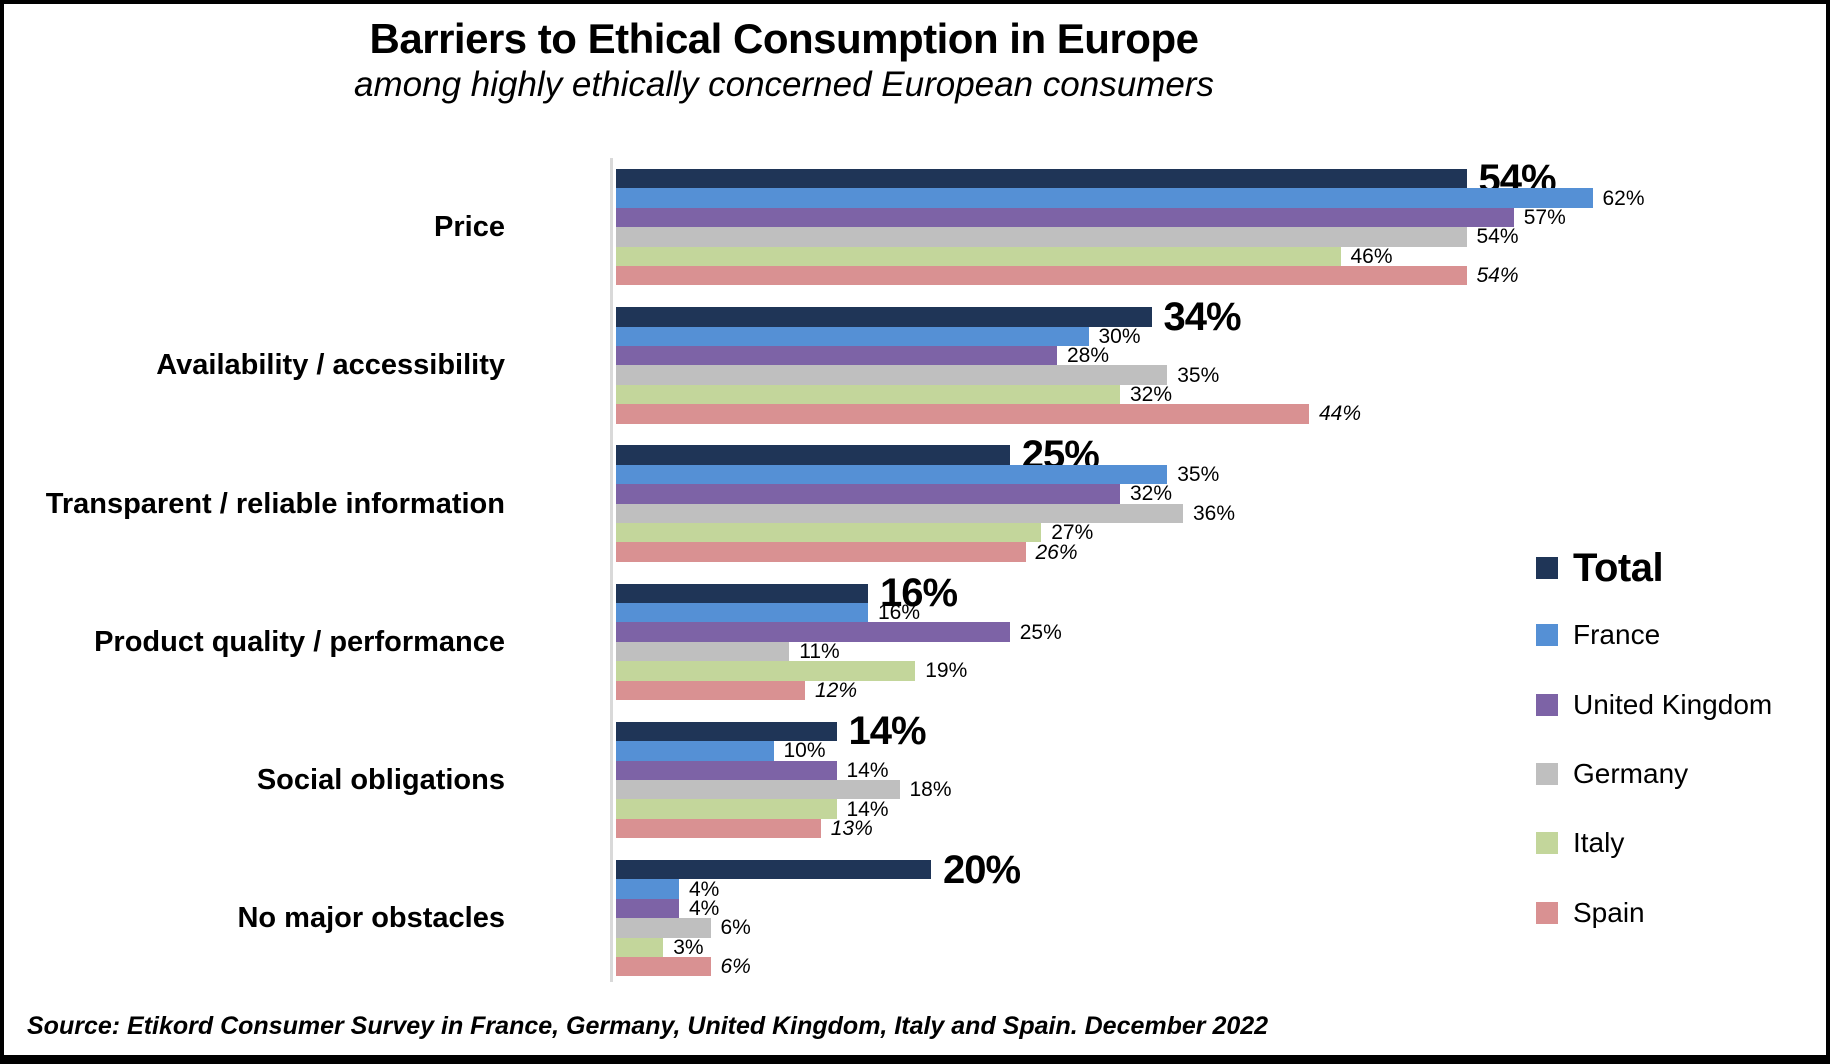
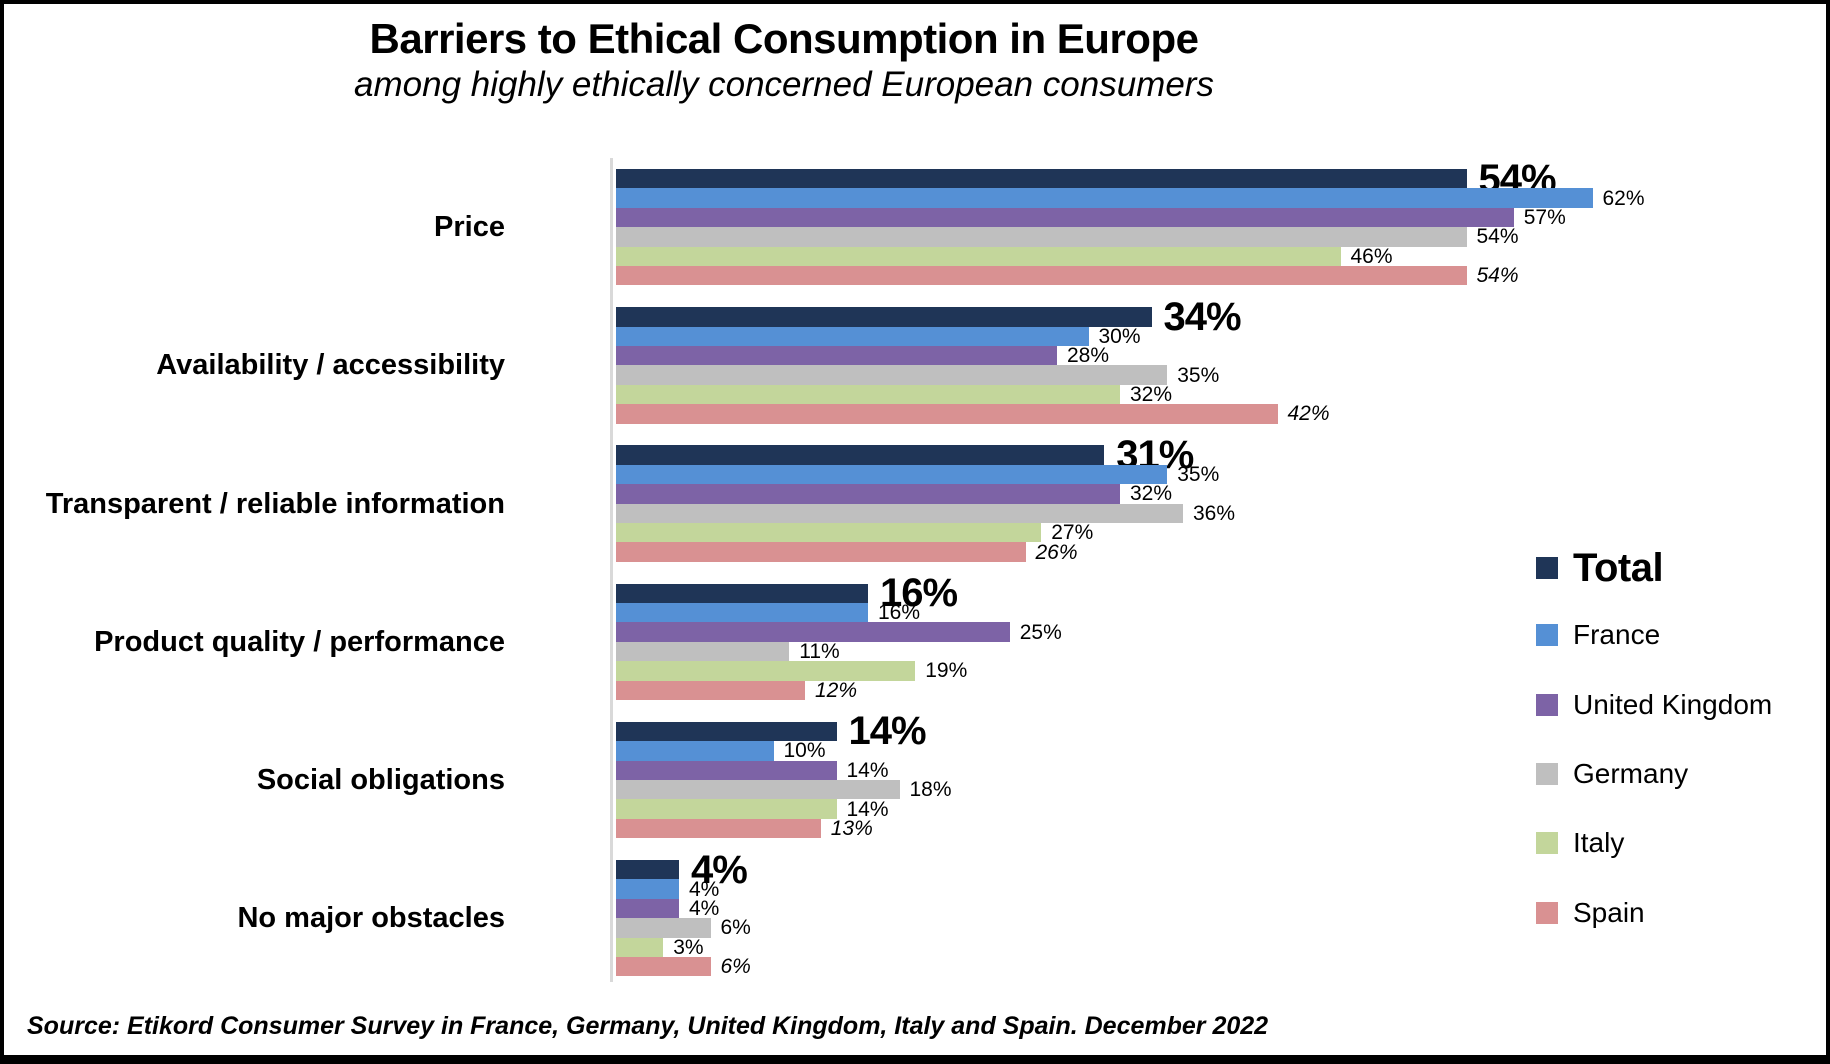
Spain/Availability / accessibility: 44% -> 42%
Total/Transparent / reliable information: 25% -> 31%
Total/No major obstacles: 20% -> 4%
